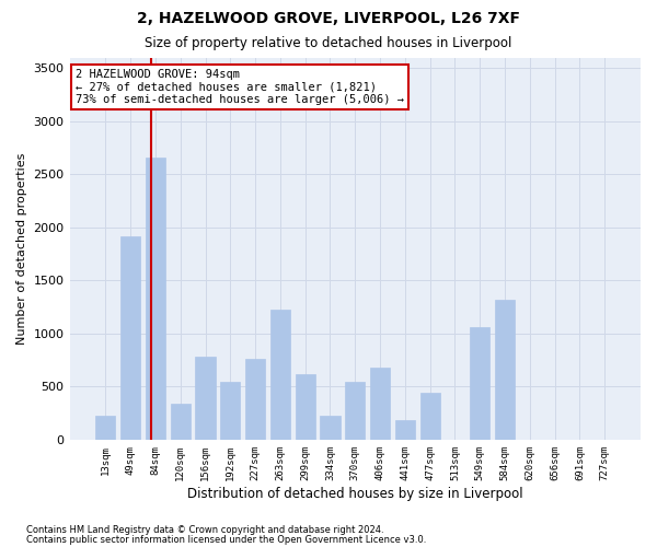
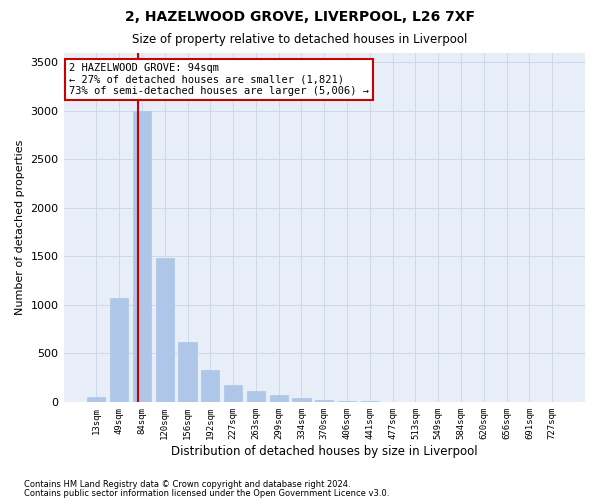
13sqm: 220 -> 50
49sqm: 1920 -> 1070
84sqm: 2660 -> 3000
120sqm: 340 -> 1480
156sqm: 780 -> 620
192sqm: 540 -> 330
227sqm: 760 -> 180
263sqm: 1220 -> 110
299sqm: 620 -> 80
334sqm: 220 -> 40
370sqm: 540 -> 20
406sqm: 680 -> 10
441sqm: 180 -> 0
477sqm: 440 -> 0
549sqm: 1060 -> 0
584sqm: 1320 -> 0
